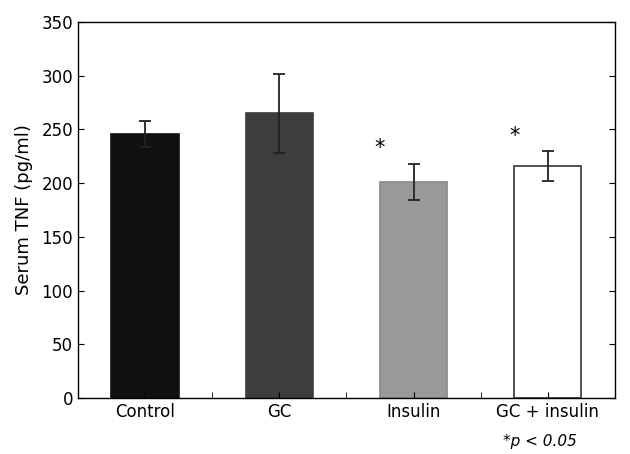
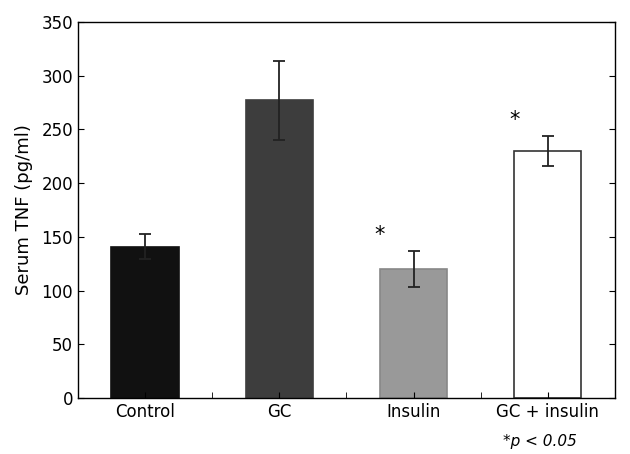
Control: 246 -> 141
GC: 265 -> 277
Insulin: 201 -> 120
GC + insulin: 216 -> 230
